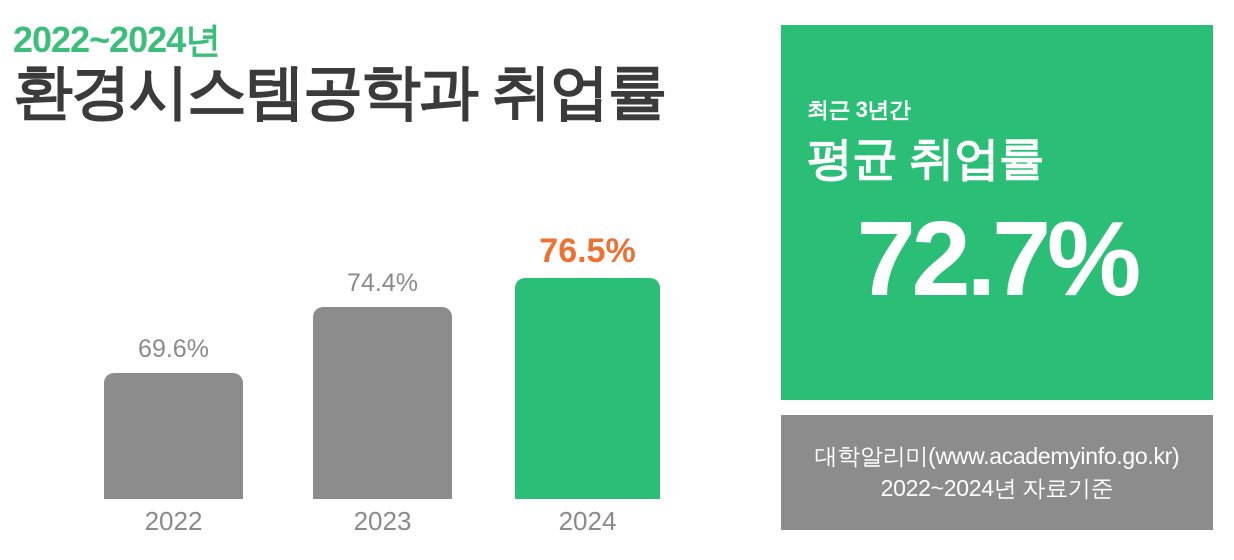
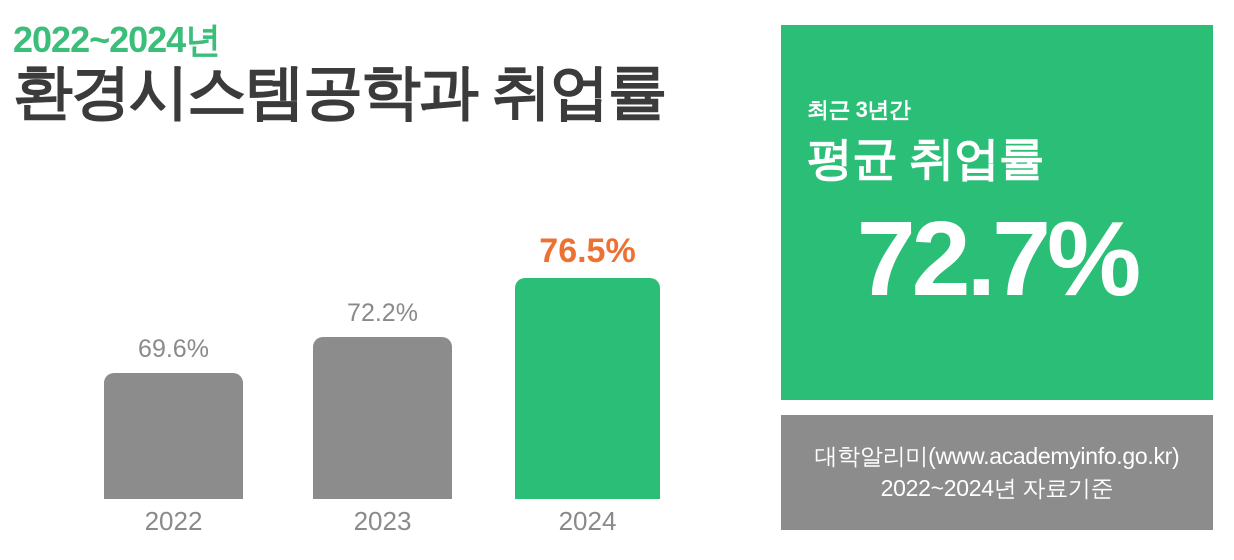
2023: 74.4% -> 72.2%
